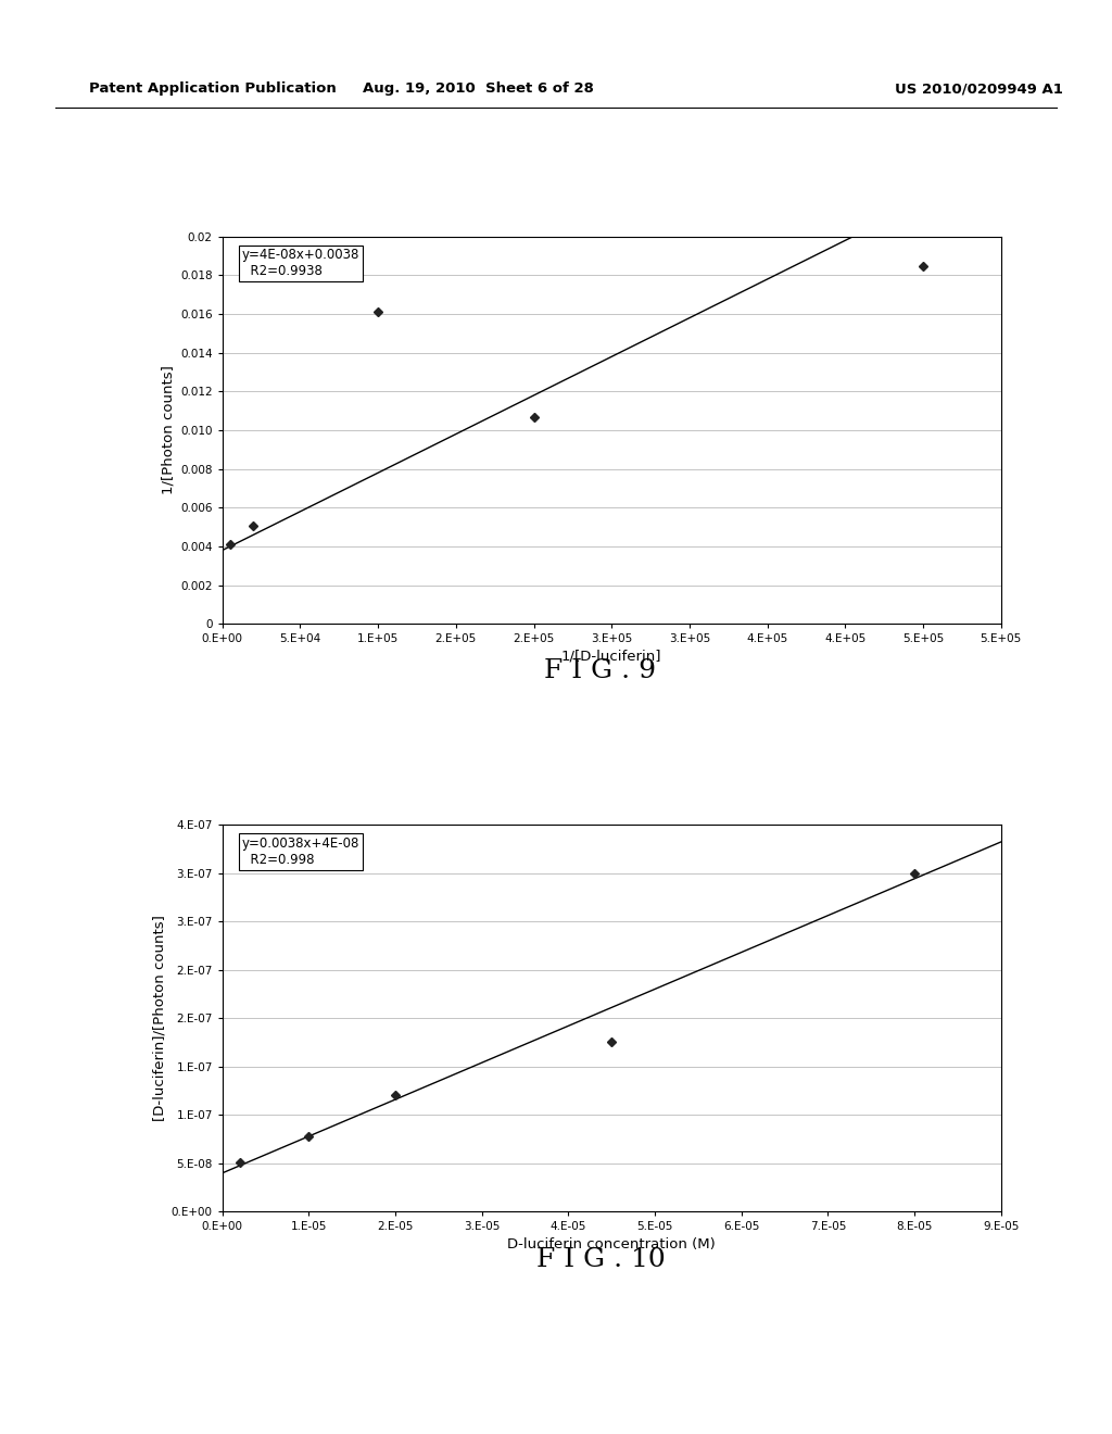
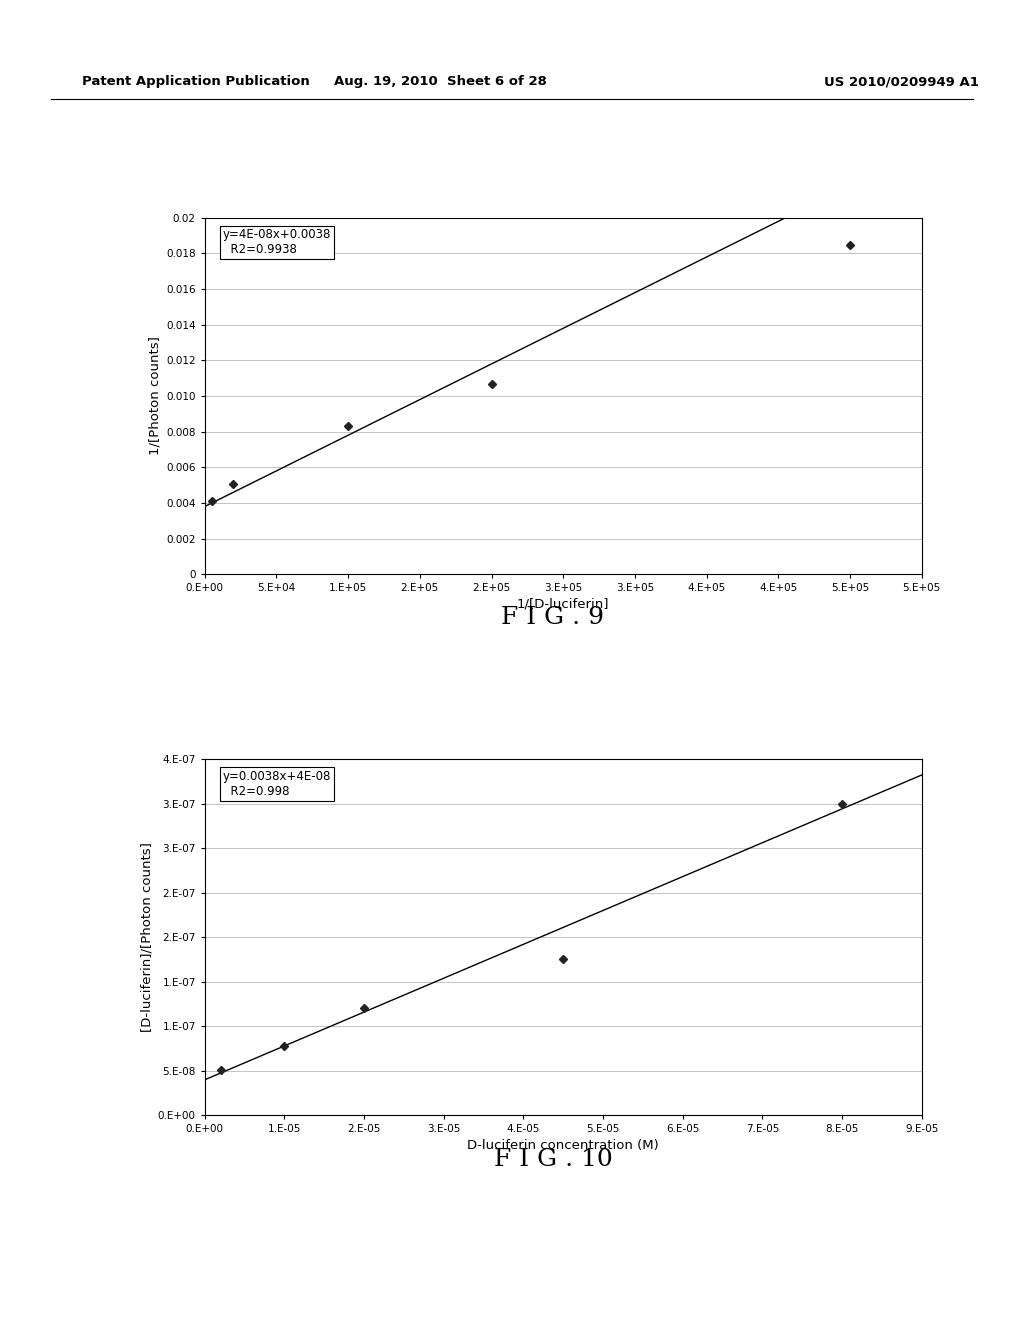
1.E+05: 0.0161 -> 0.0083
